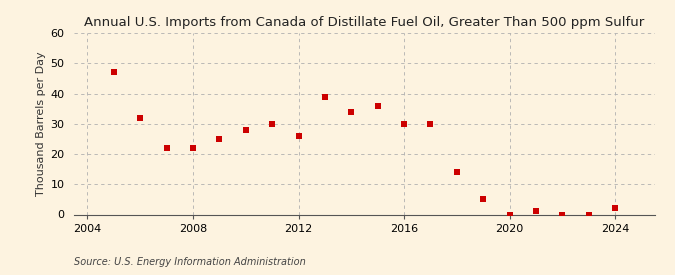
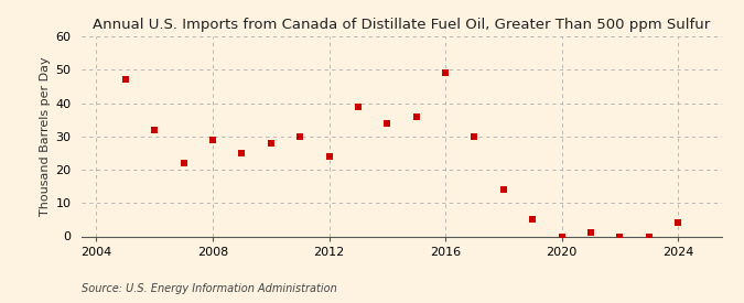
2008: 22 -> 29
2012: 26 -> 24
2016: 30 -> 49
2024: 2 -> 4
